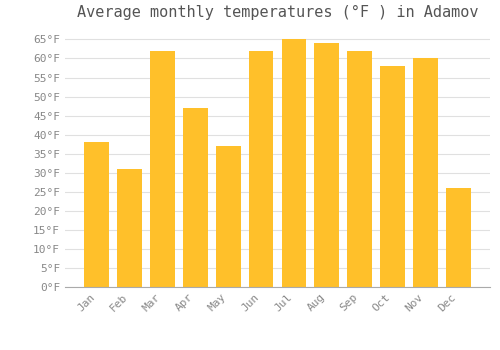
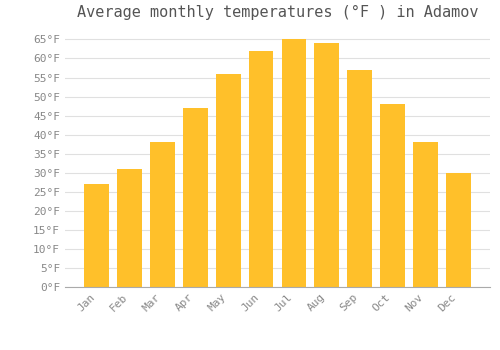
Jan: 38°F -> 27°F
Mar: 62°F -> 38°F
May: 37°F -> 56°F
Sep: 62°F -> 57°F
Oct: 58°F -> 48°F
Nov: 60°F -> 38°F
Dec: 26°F -> 30°F
